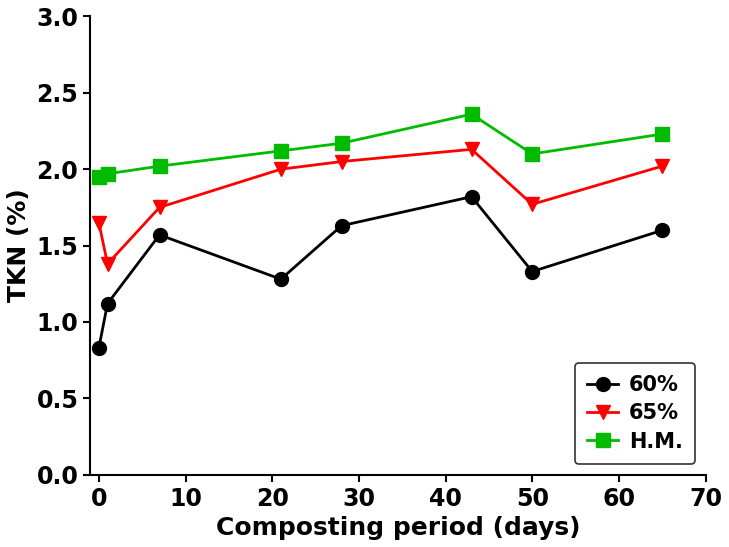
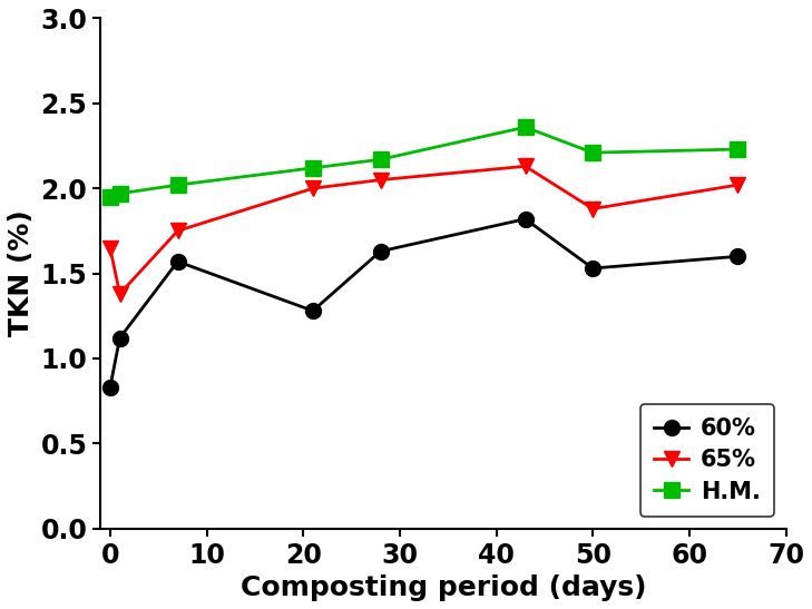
60%/50: 1.33 -> 1.53
65%/50: 1.77 -> 1.88
H.M./50: 2.10 -> 2.21
